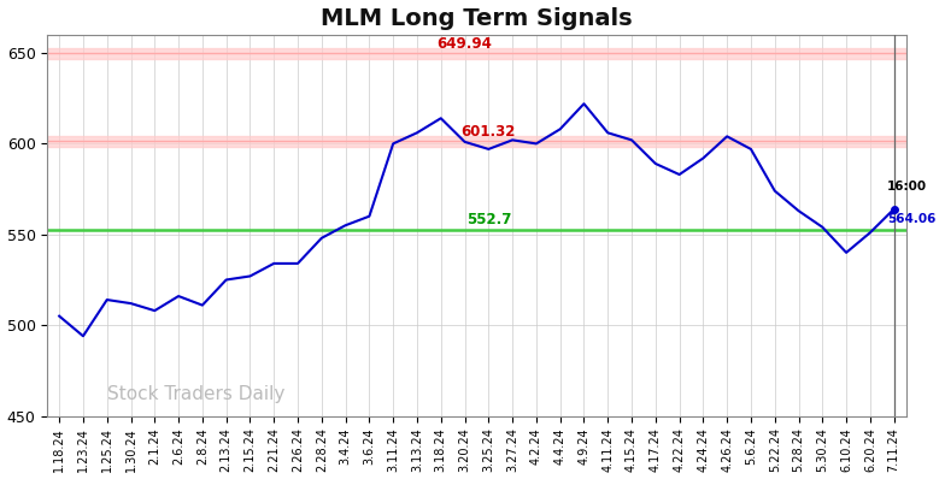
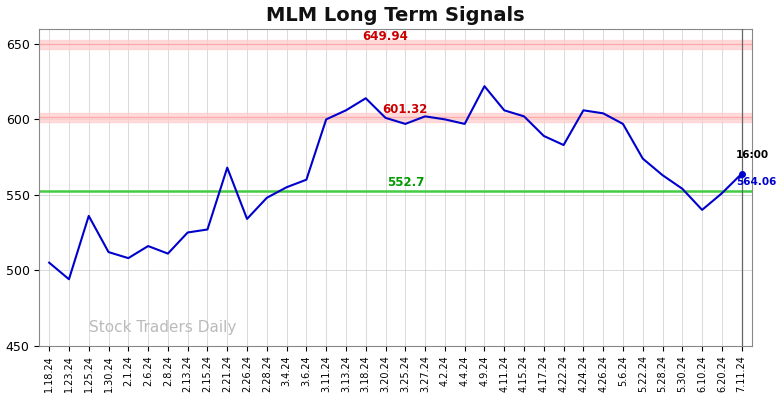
1.25.24: 514 -> 536
2.21.24: 534 -> 568
4.4.24: 608 -> 597
4.24.24: 592 -> 606
